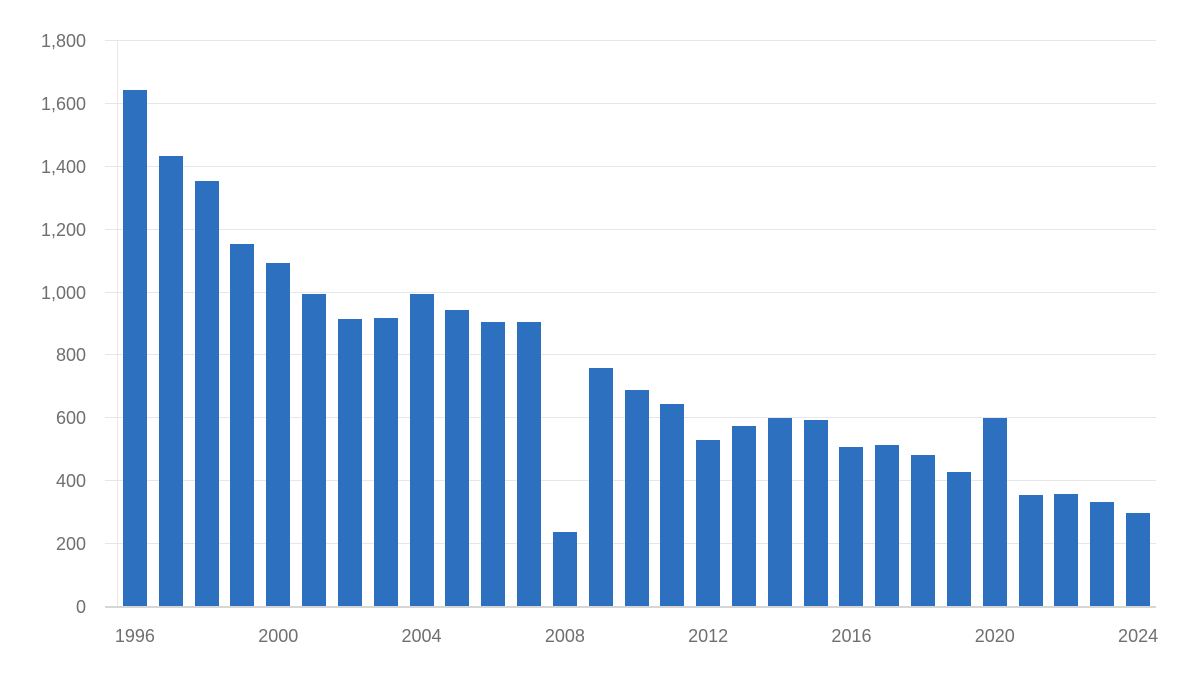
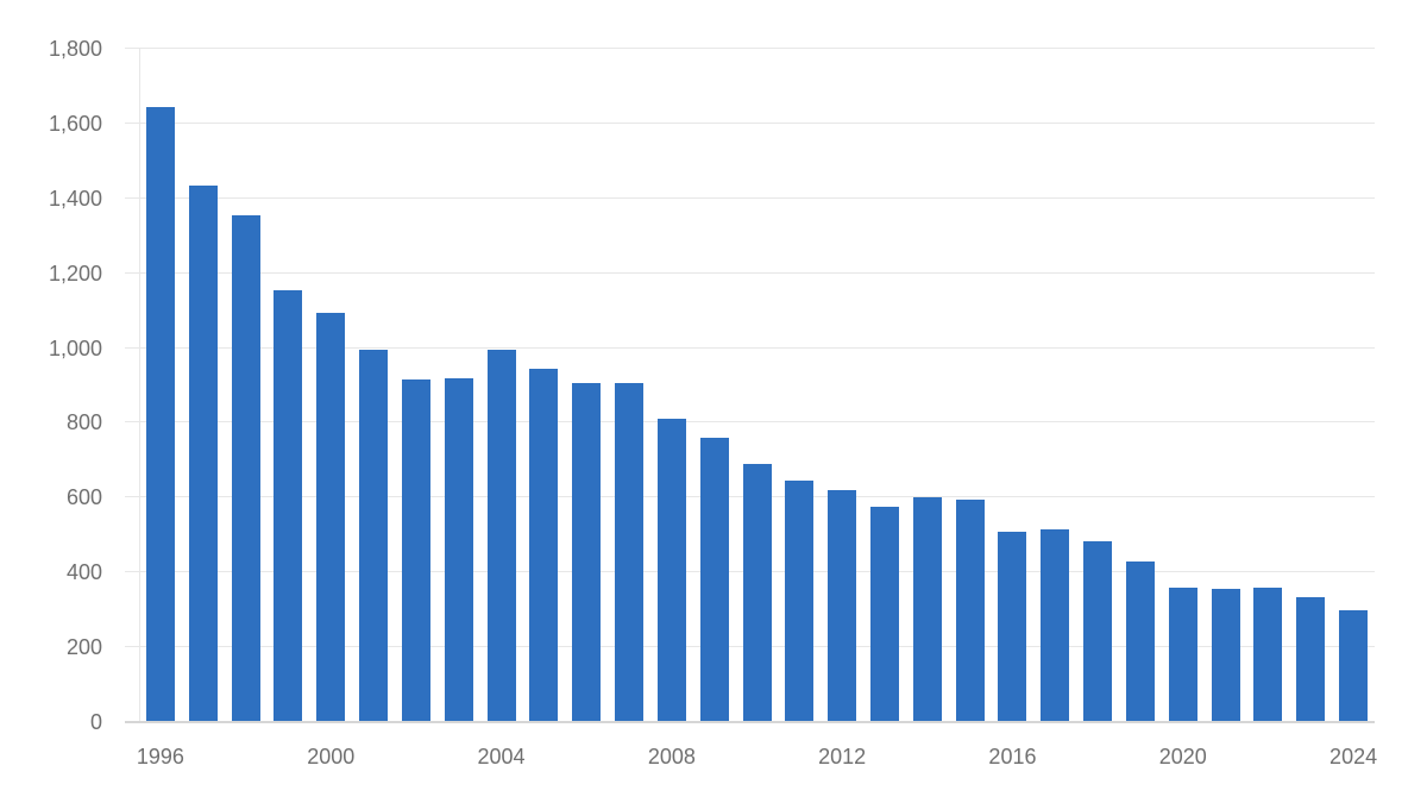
2008: 240 -> 810
2012: 530 -> 620
2020: 600 -> 360
